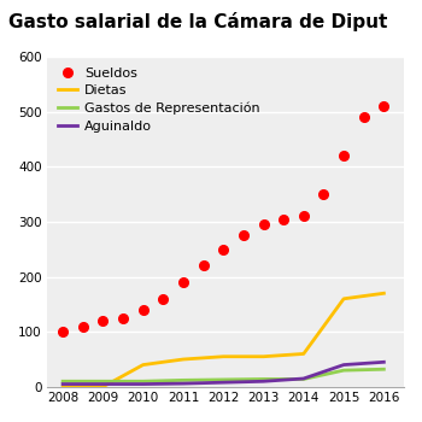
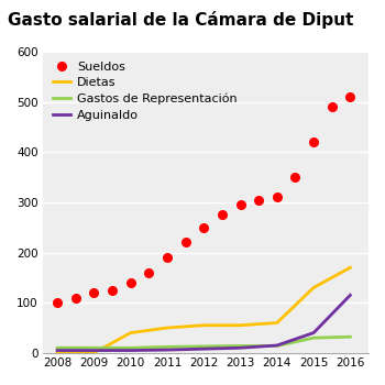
Dietas/2015: 160 -> 130
Aguinaldo/2016: 45 -> 115
